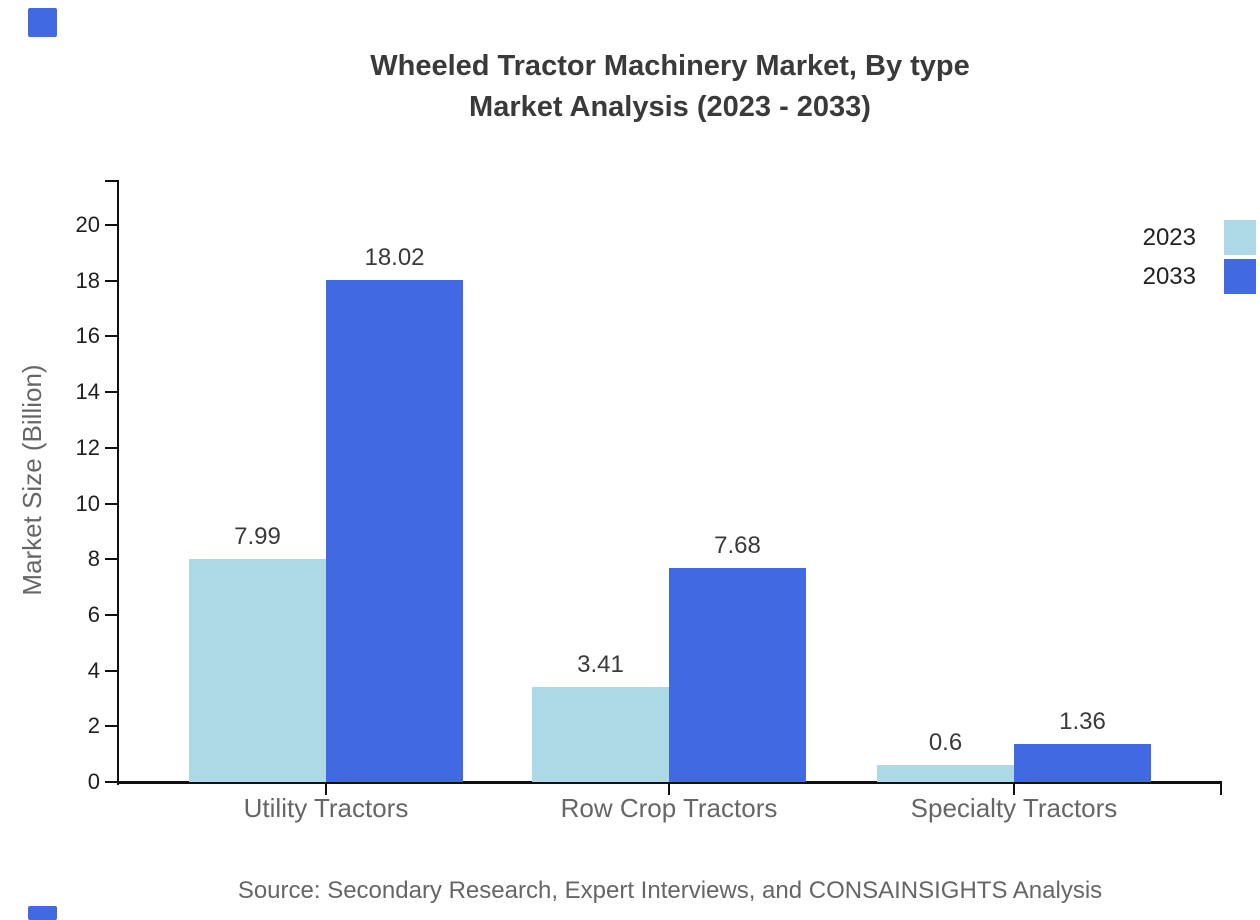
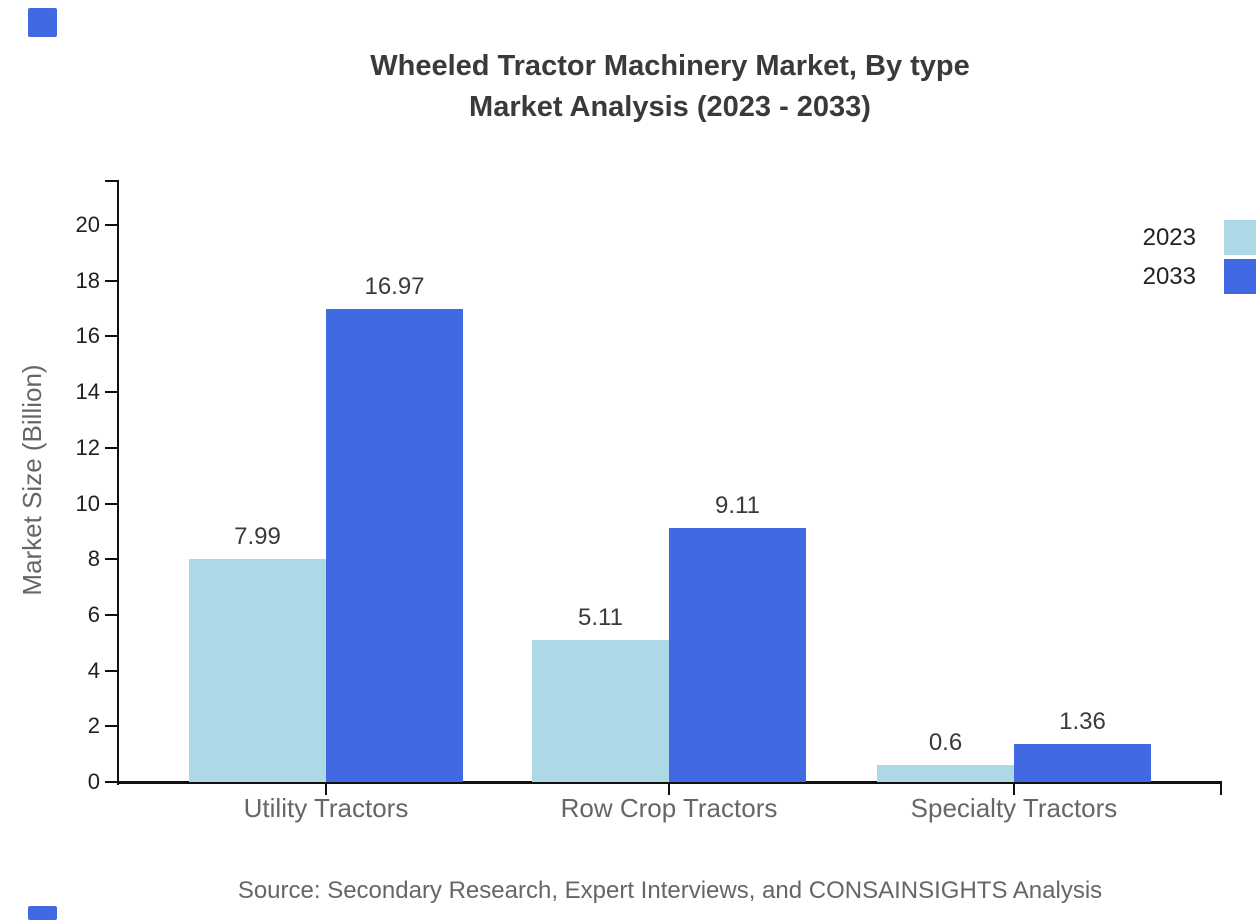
2033/Utility Tractors: 18.02 -> 16.97
2023/Row Crop Tractors: 3.41 -> 5.11
2033/Row Crop Tractors: 7.68 -> 9.11
